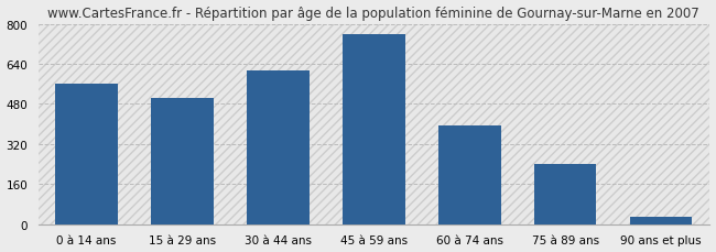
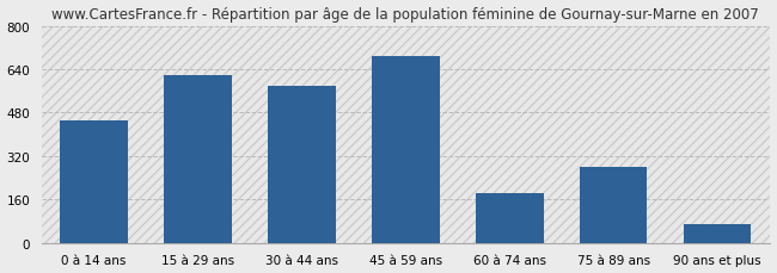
0 à 14 ans: 560 -> 450
15 à 29 ans: 505 -> 620
30 à 44 ans: 615 -> 580
45 à 59 ans: 760 -> 690
60 à 74 ans: 395 -> 185
75 à 89 ans: 240 -> 280
90 ans et plus: 30 -> 70
